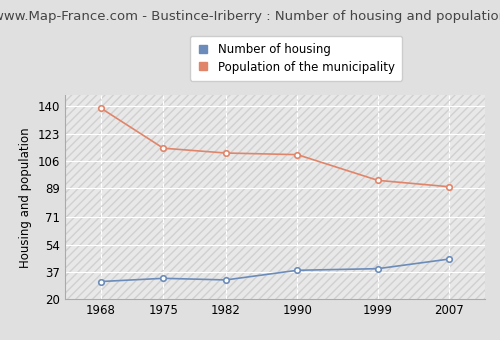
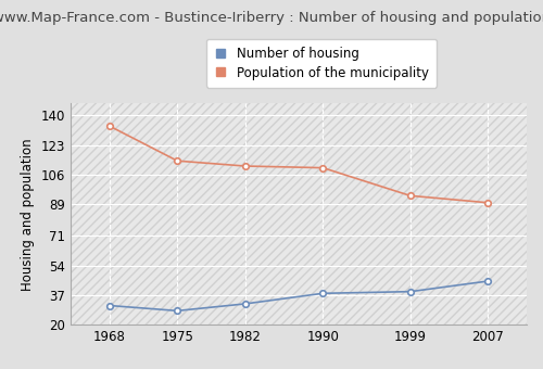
Population of the municipality/1968: 139 -> 134
Number of housing/1975: 33 -> 28
